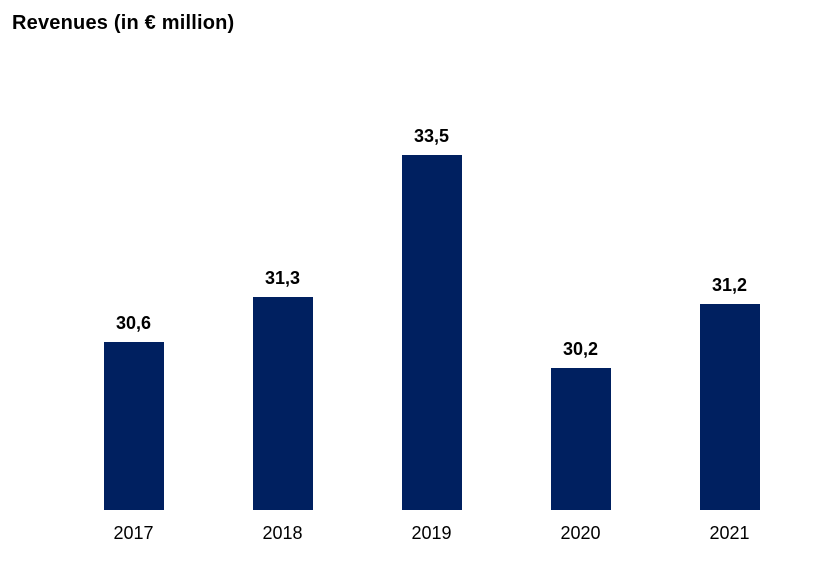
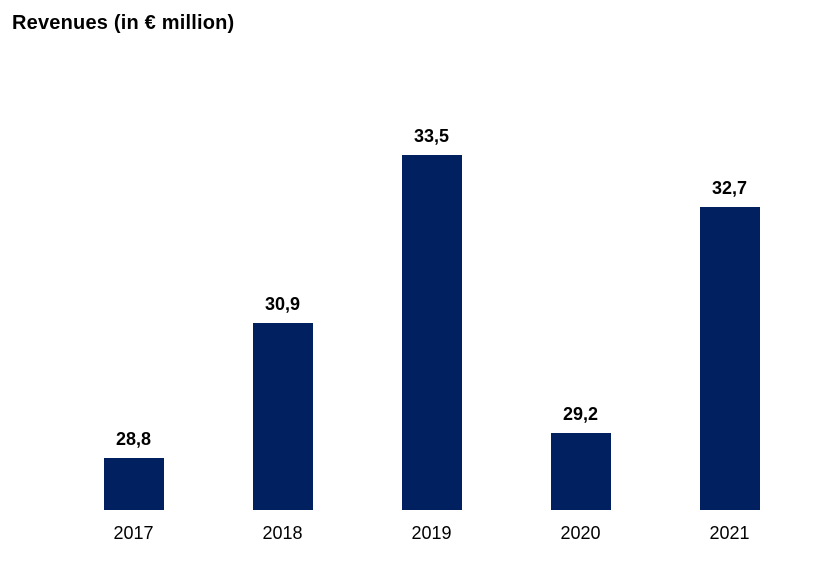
2017: 30,6 -> 28,8
2018: 31,3 -> 30,9
2020: 30,2 -> 29,2
2021: 31,2 -> 32,7
